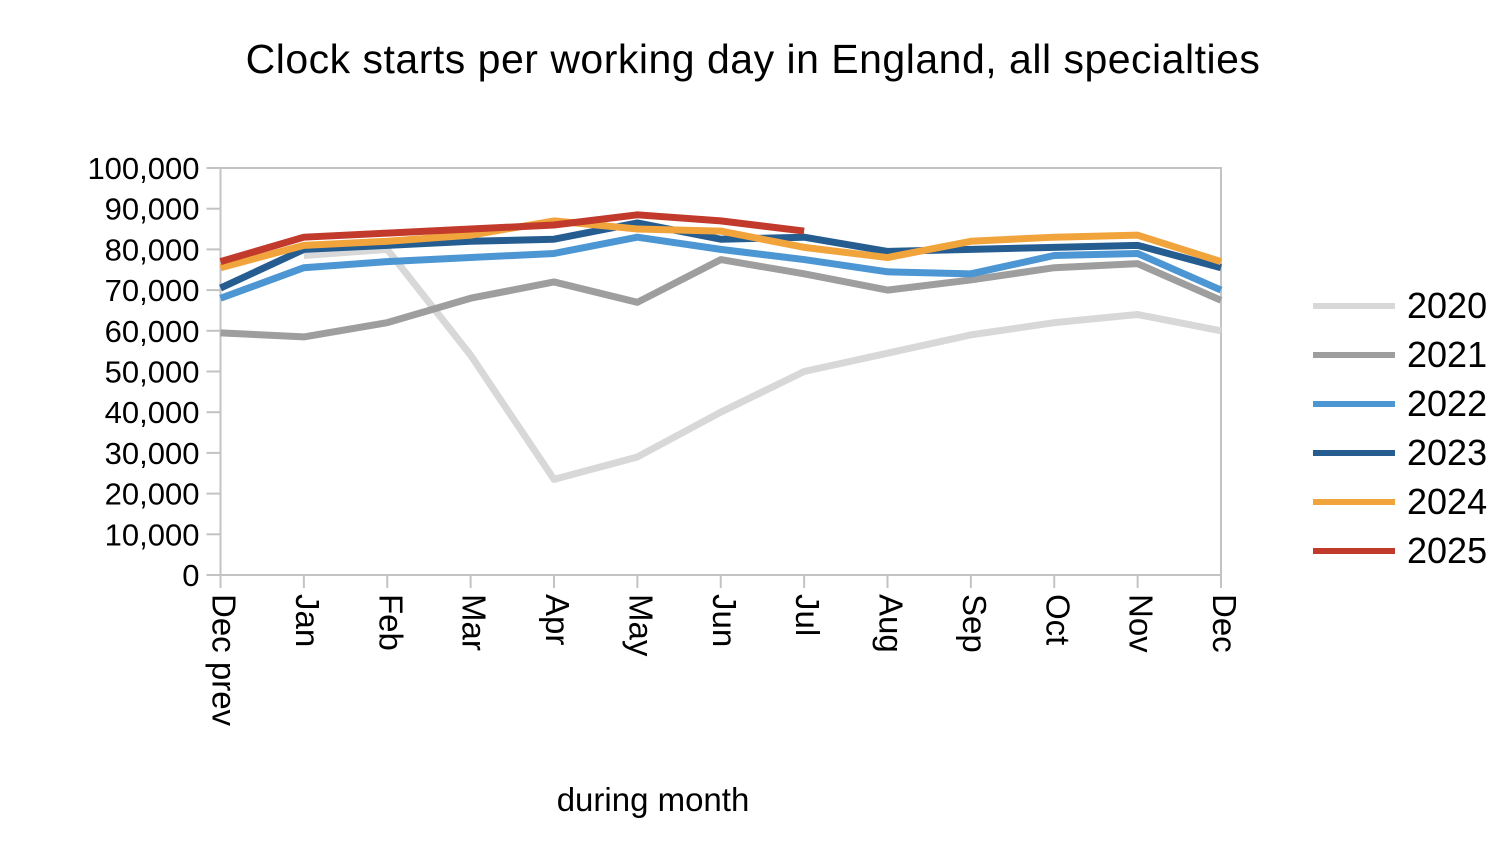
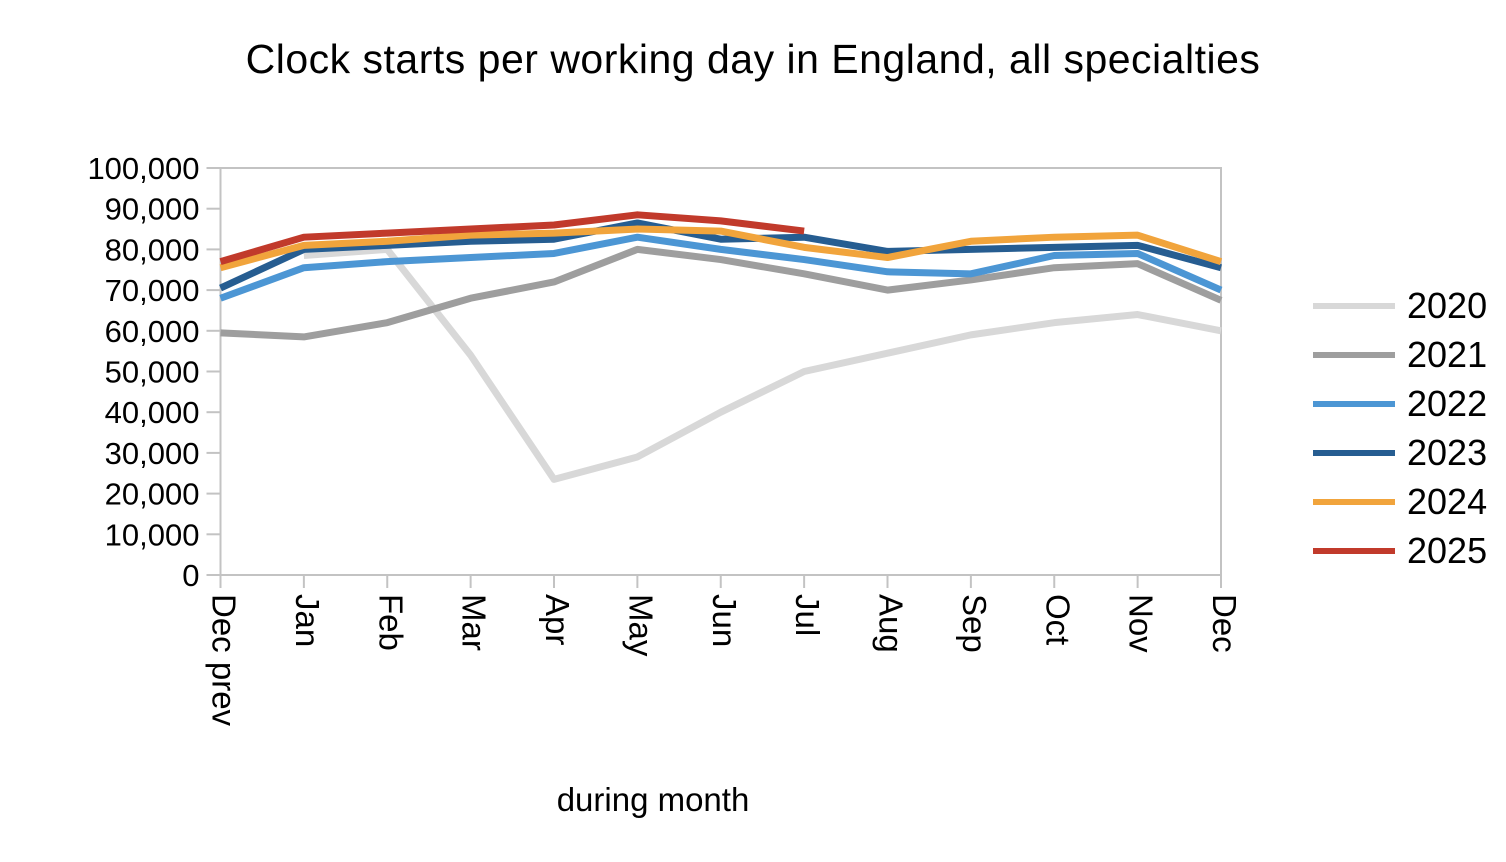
2024/Apr: 87000 -> 84000
2021/May: 67000 -> 80000
